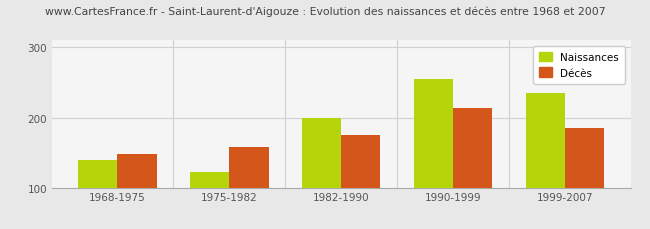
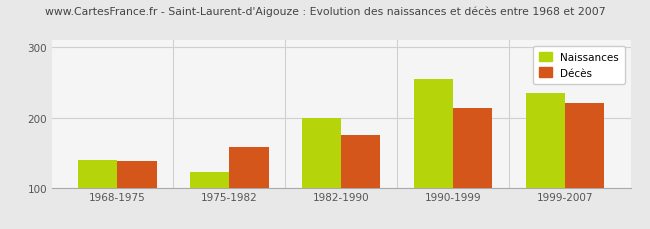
Décès/1968-1975: 148 -> 138
Décès/1999-2007: 185 -> 220
